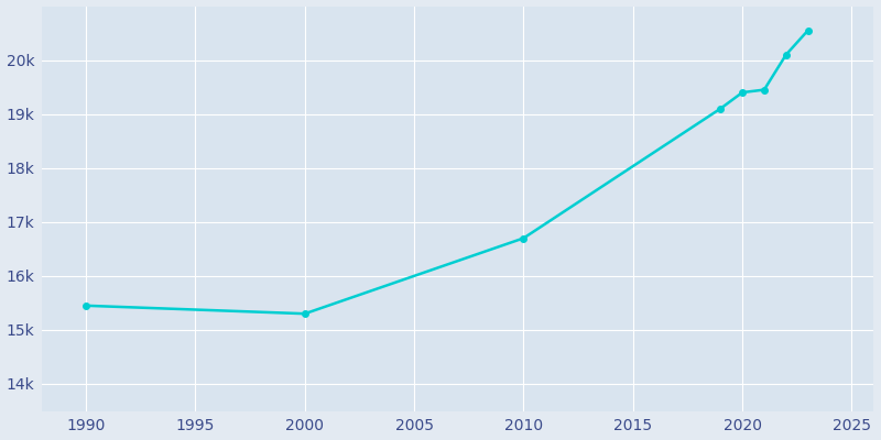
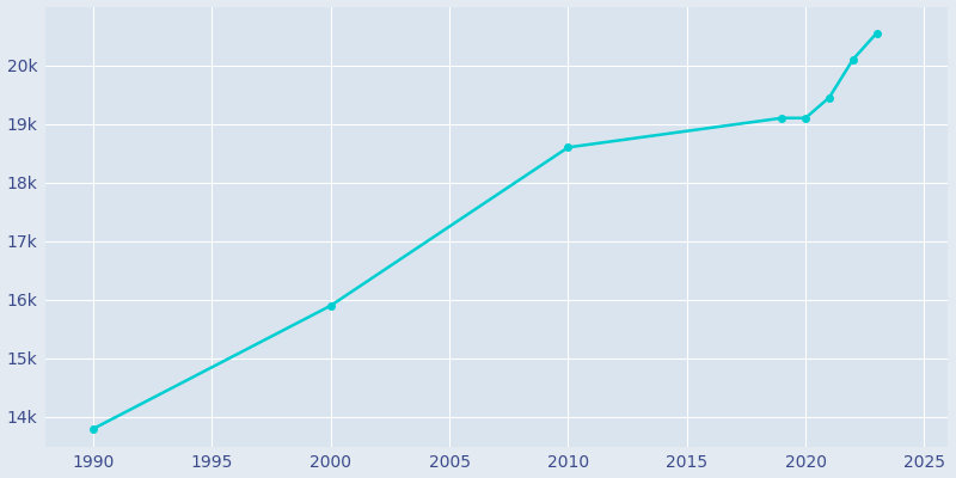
1990: 15.45k -> 13.80k
2000: 15.30k -> 15.90k
2010: 16.70k -> 18.60k
2020: 19.40k -> 19.10k
